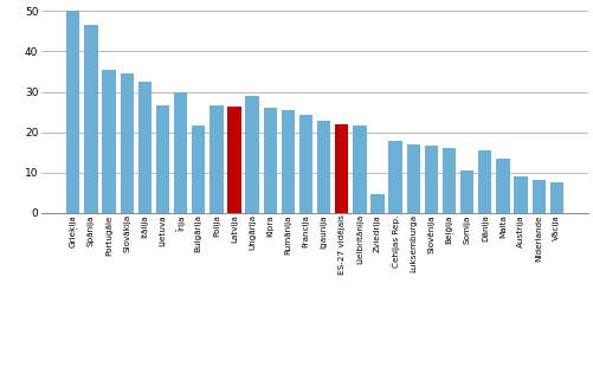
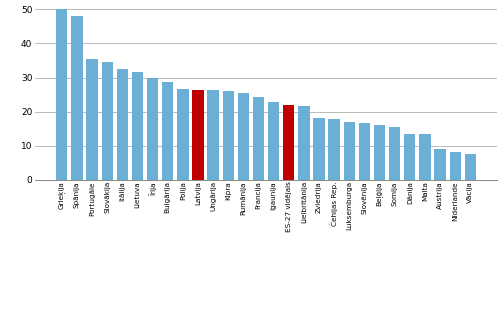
Spānija: 46.5 -> 48.0
Lietuva: 26.5 -> 31.6
Bulgārija: 21.5 -> 28.8
Ungārija: 29.0 -> 26.3
Zviedrija: 4.5 -> 18.2
Somija: 10.5 -> 15.5
Dānija: 15.5 -> 13.4
